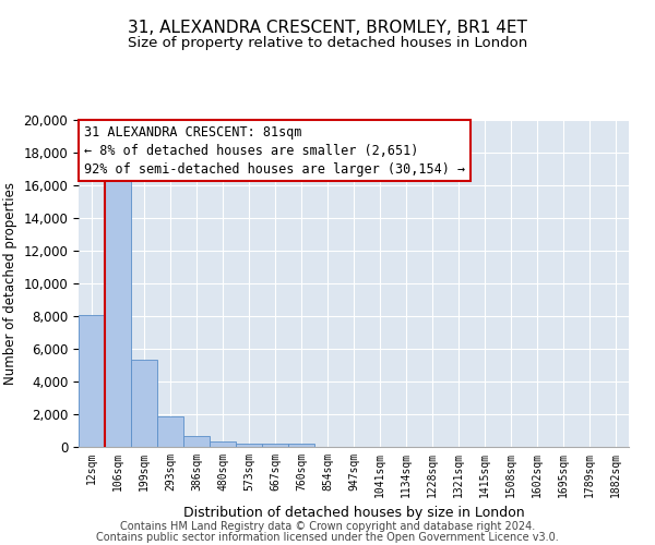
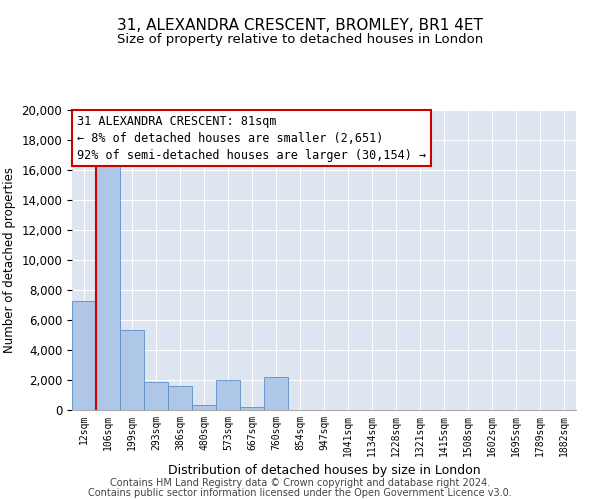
12sqm: 8,000 -> 7,300
386sqm: 700 -> 1,600
573sqm: 200 -> 2,000
760sqm: 200 -> 2,200
